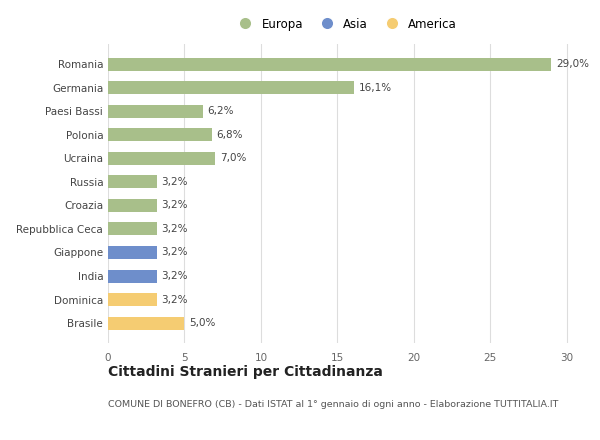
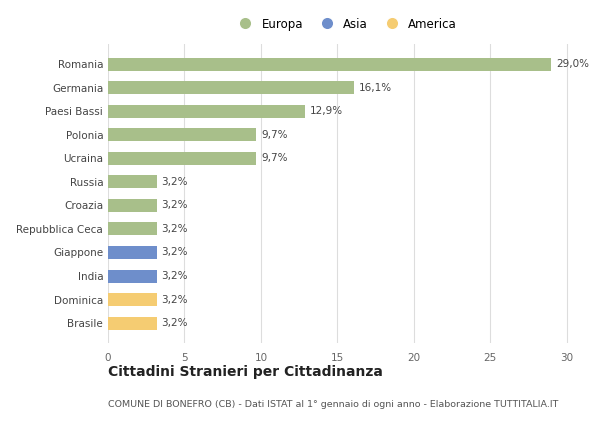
Paesi Bassi: 6,2% -> 12,9%
Polonia: 6,8% -> 9,7%
Ucraina: 7,0% -> 9,7%
Brasile: 5,0% -> 3,2%
